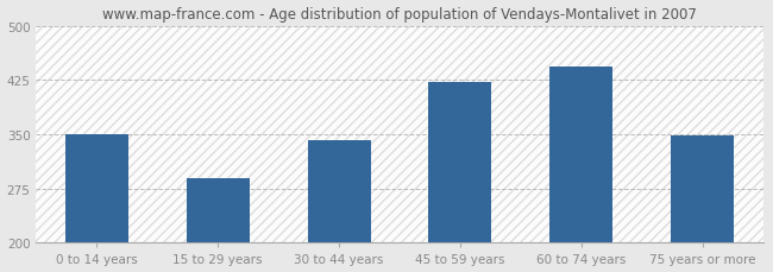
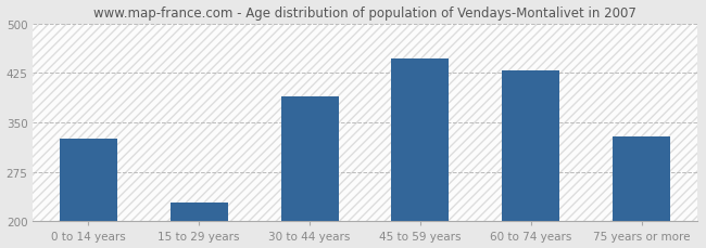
0 to 14 years: 350 -> 325
15 to 29 years: 290 -> 228
30 to 44 years: 342 -> 390
45 to 59 years: 422 -> 447
60 to 74 years: 444 -> 428
75 years or more: 348 -> 328
